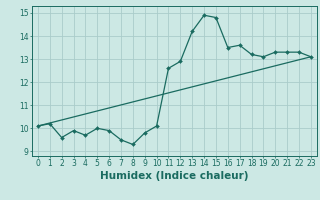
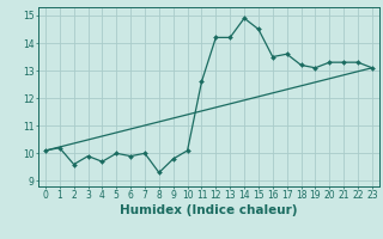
7: 9.5 -> 10.0
12: 12.9 -> 14.2
15: 14.8 -> 14.5
